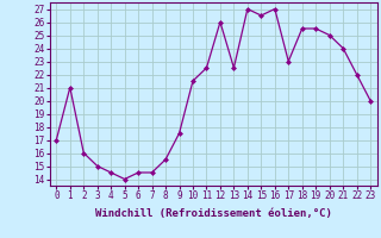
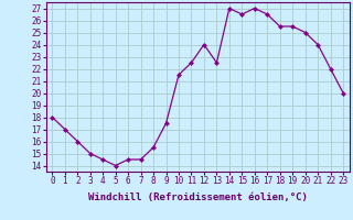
0: 17.0 -> 18.0
1: 21.0 -> 17.0
12: 26.0 -> 24.0
17: 23.0 -> 26.5
